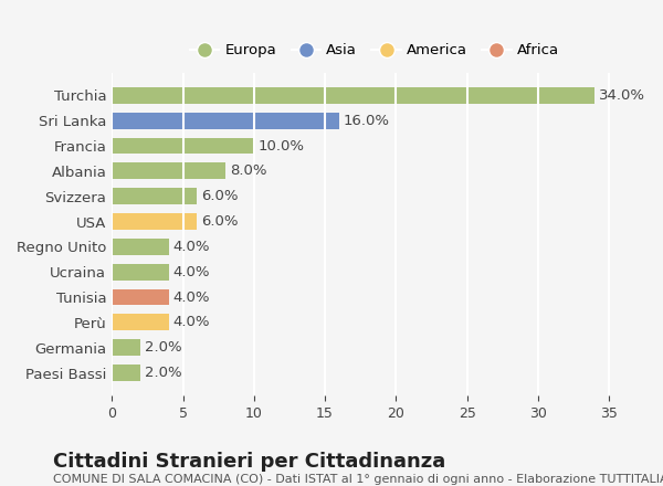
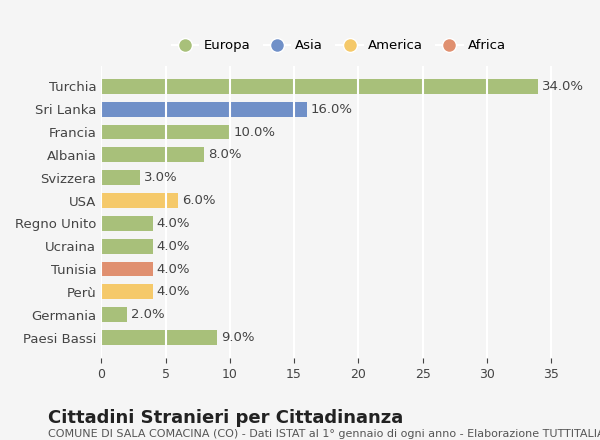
Svizzera: 6.0% -> 3.0%
Paesi Bassi: 2.0% -> 9.0%
